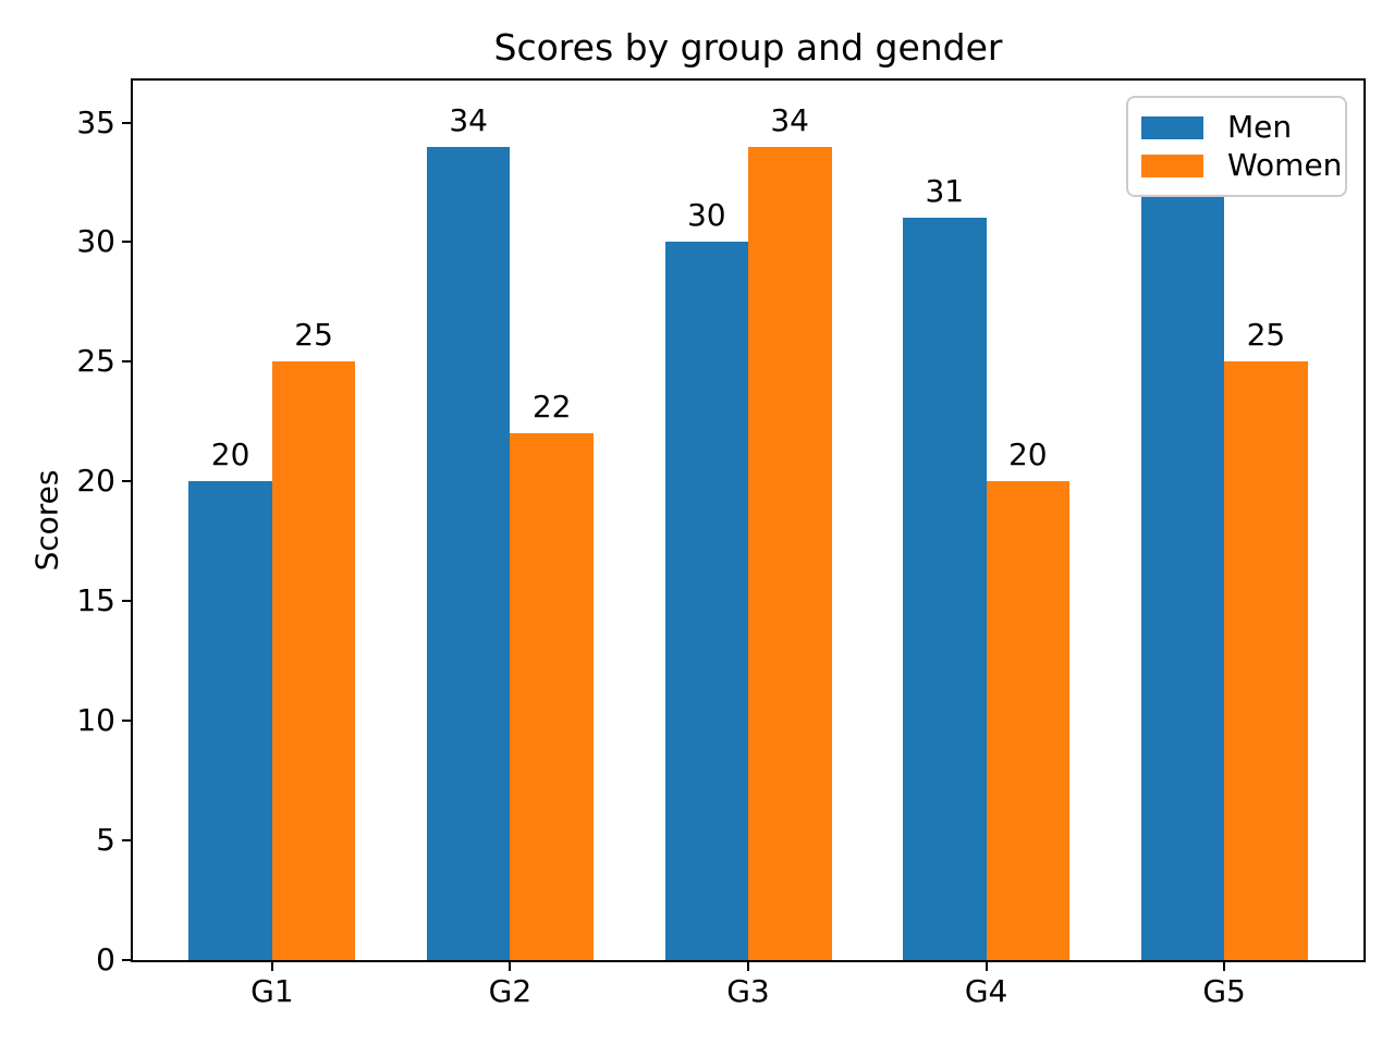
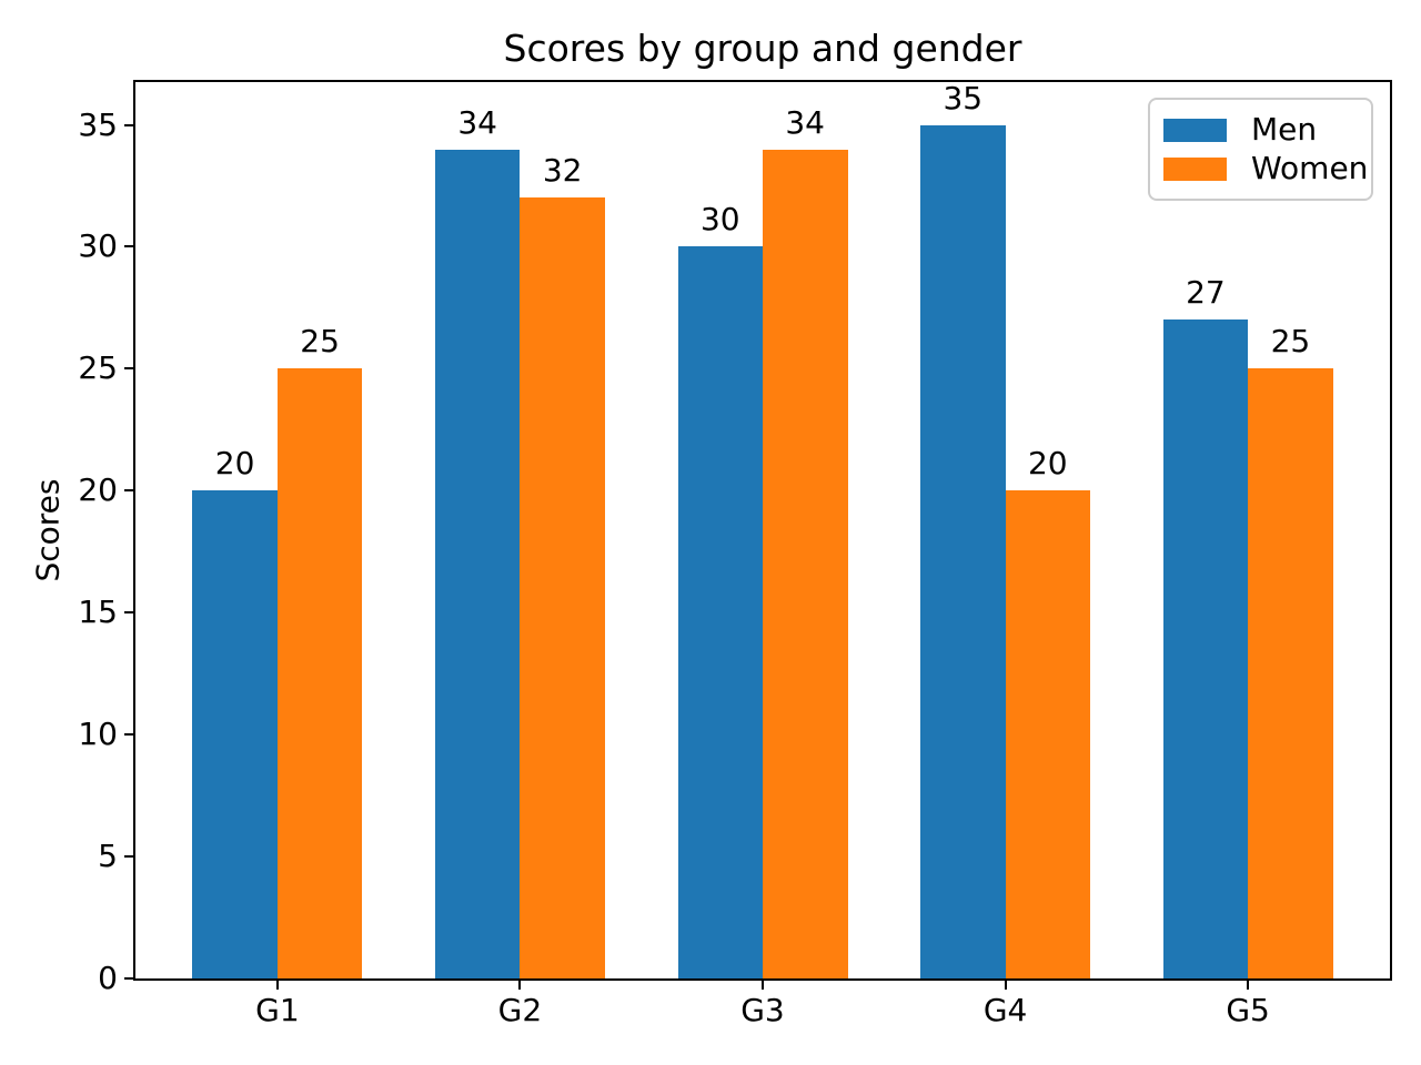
Women/G2: 22 -> 32
Men/G4: 31 -> 35
Men/G5: 34 -> 27
